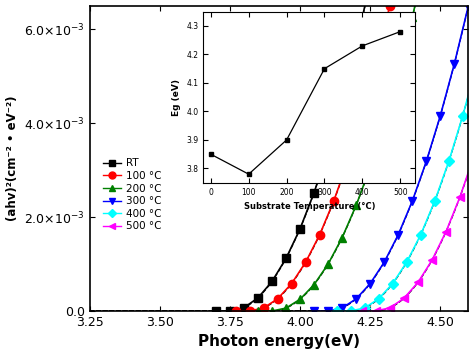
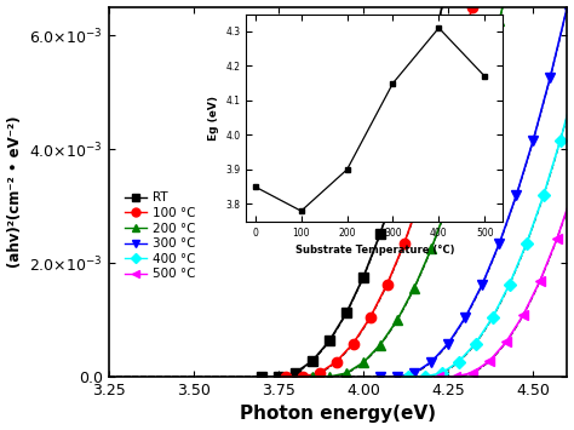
400: 4.23 -> 4.31
500: 4.28 -> 4.17
